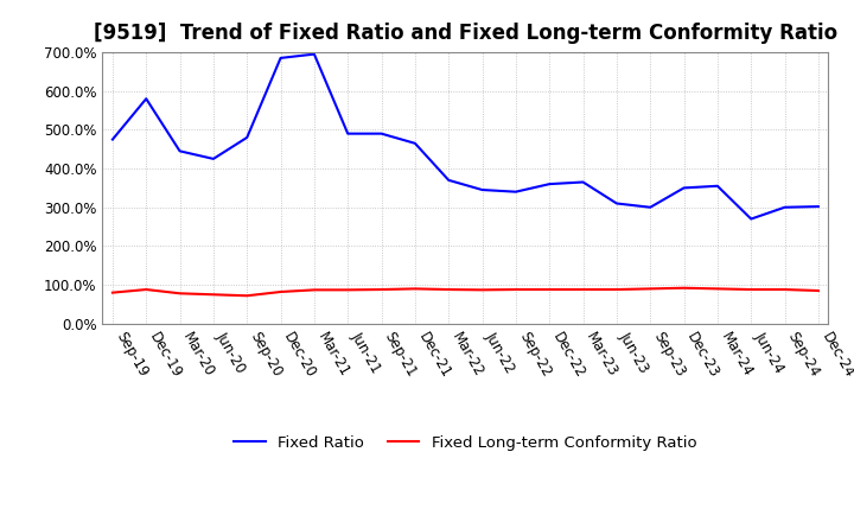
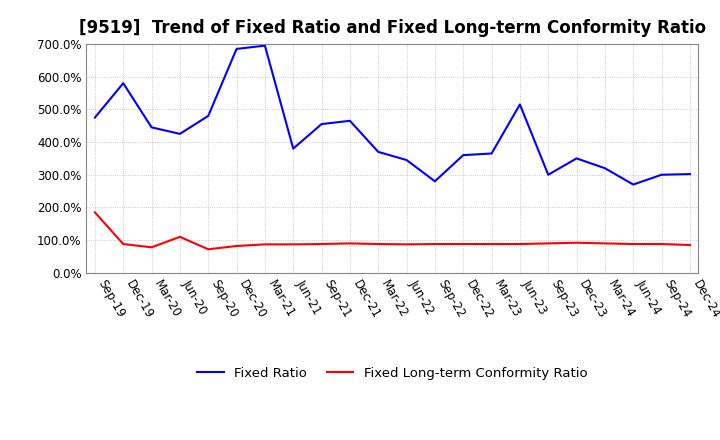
Fixed Long-term Conformity Ratio/Sep-19: 80% -> 185%
Fixed Long-term Conformity Ratio/Jun-20: 75% -> 110%
Fixed Ratio/Jun-21: 490% -> 380%
Fixed Ratio/Sep-21: 490% -> 455%
Fixed Ratio/Sep-22: 340% -> 280%
Fixed Ratio/Jun-23: 310% -> 515%
Fixed Ratio/Mar-24: 355% -> 320%
